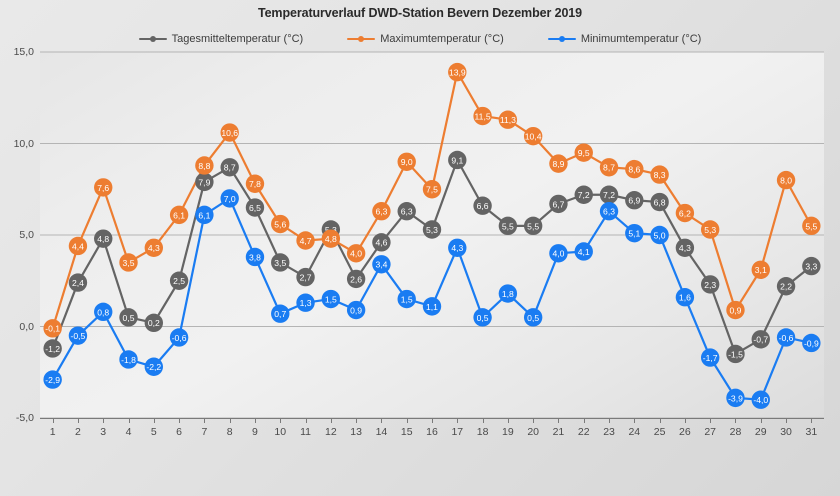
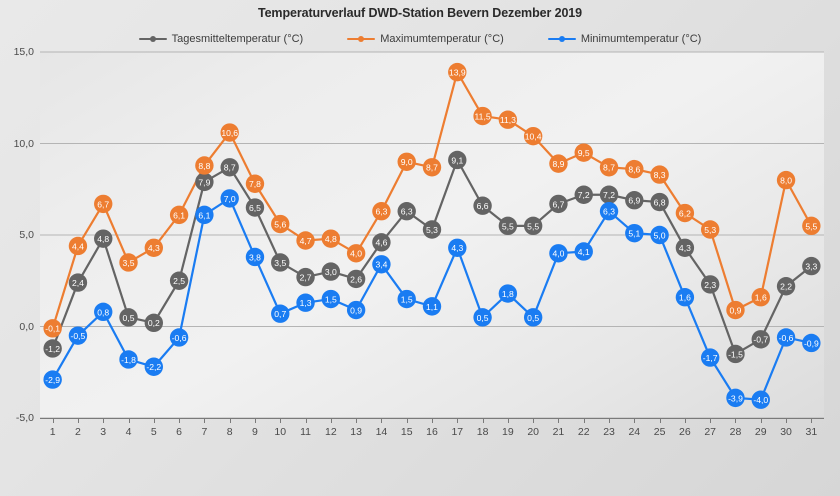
Maximumtemperatur (°C)/3: 7,6 -> 6,7
Tagesmitteltemperatur (°C)/12: 5,3 -> 3,0
Maximumtemperatur (°C)/16: 7,5 -> 8,7
Maximumtemperatur (°C)/29: 3,1 -> 1,6
